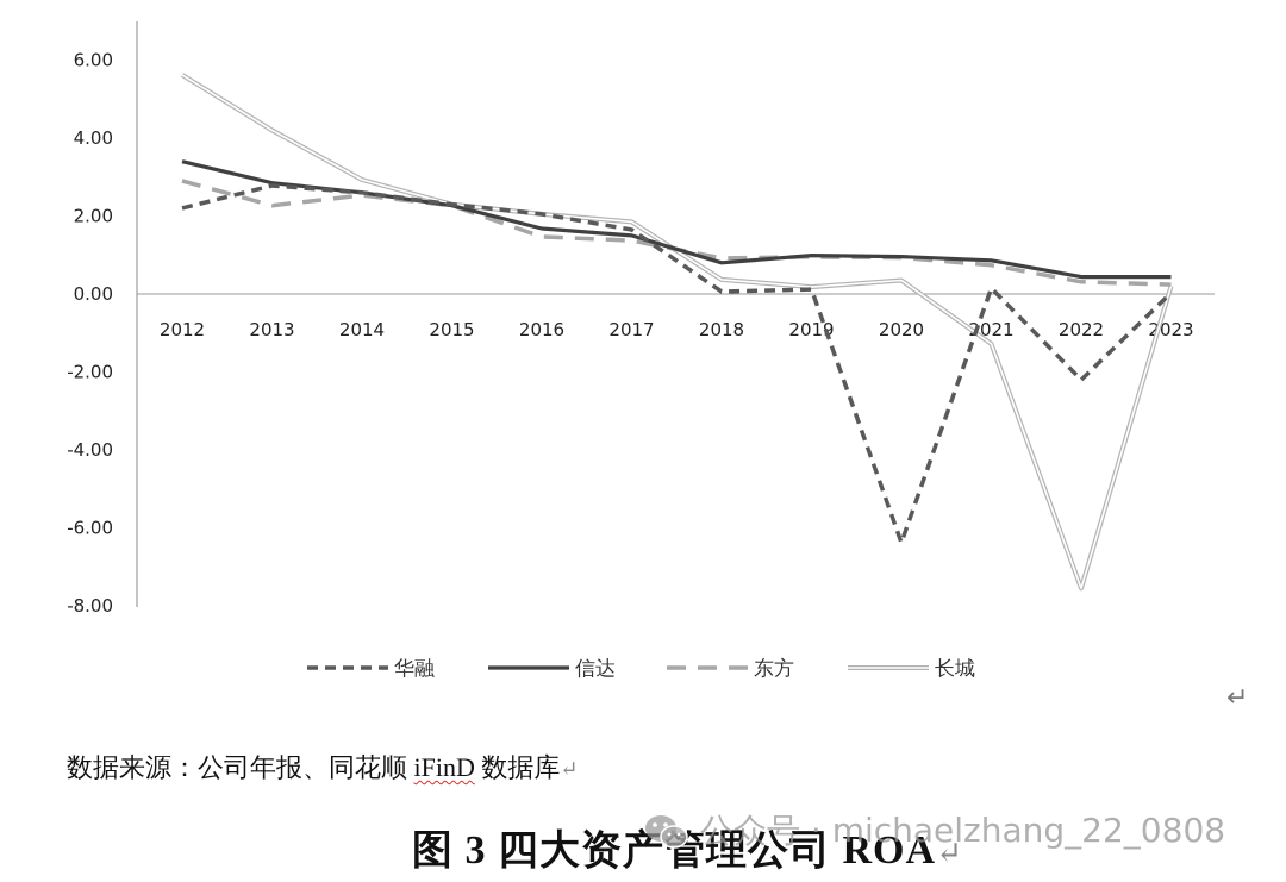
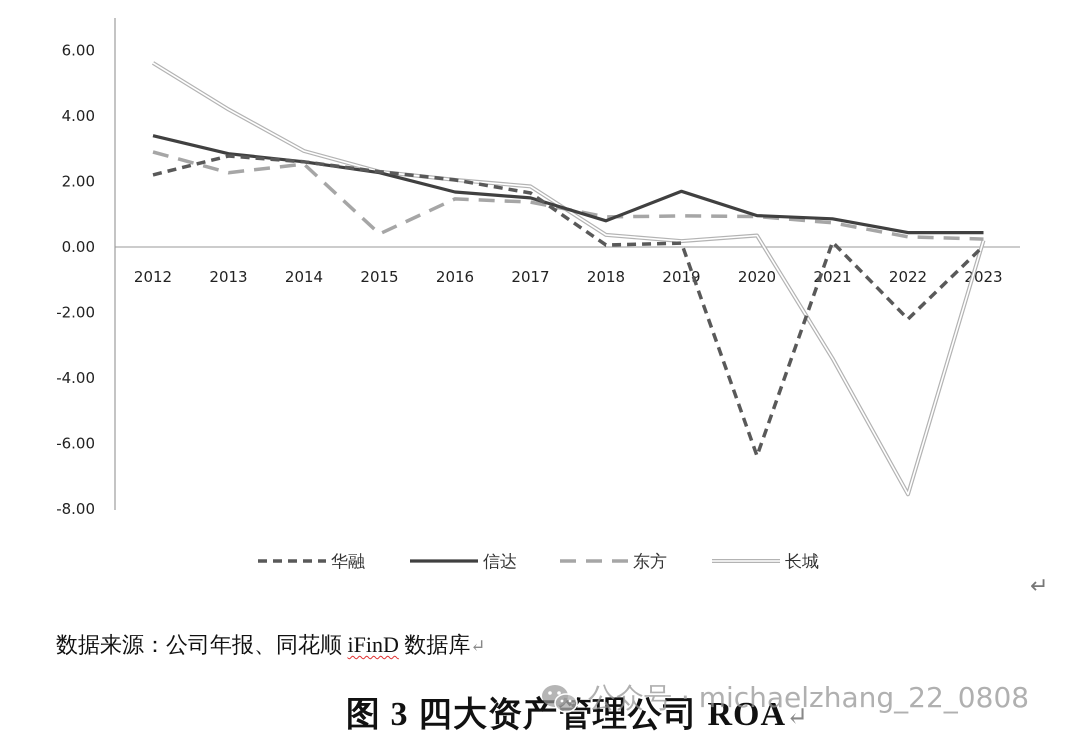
东方/2015: 2.3 -> 0.4
信达/2019: 1.0 -> 1.7
长城/2021: -1.3 -> -3.4
